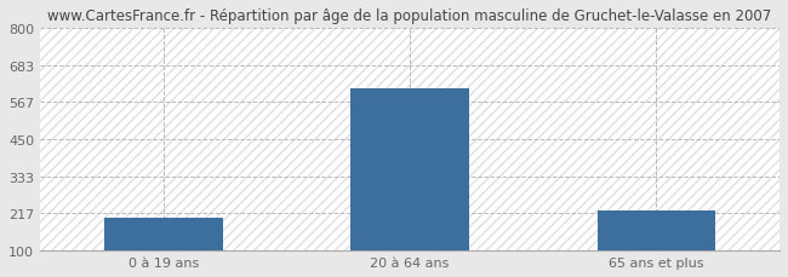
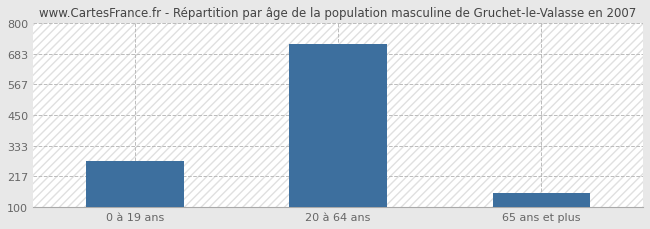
0 à 19 ans: 205 -> 275
20 à 64 ans: 610 -> 720
65 ans et plus: 225 -> 155
